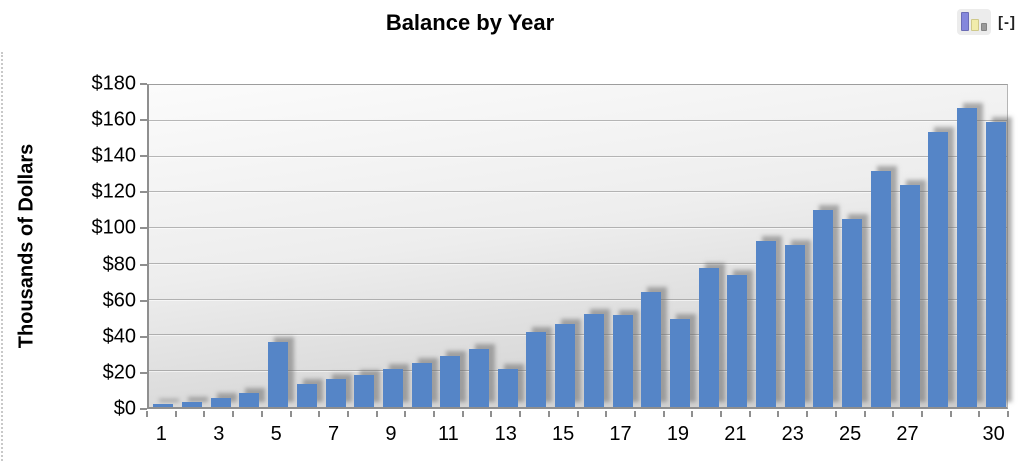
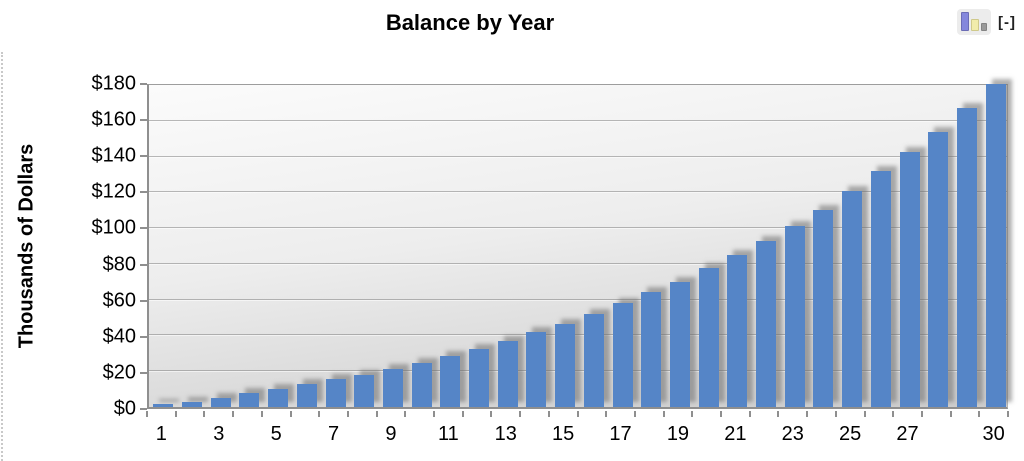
5: $36 -> $10
13: $21 -> $36
17: $51 -> $58
19: $49 -> $70
21: $73 -> $84
23: $90 -> $100
25: $104 -> $120
27: $123 -> $142
30: $158 -> $179
